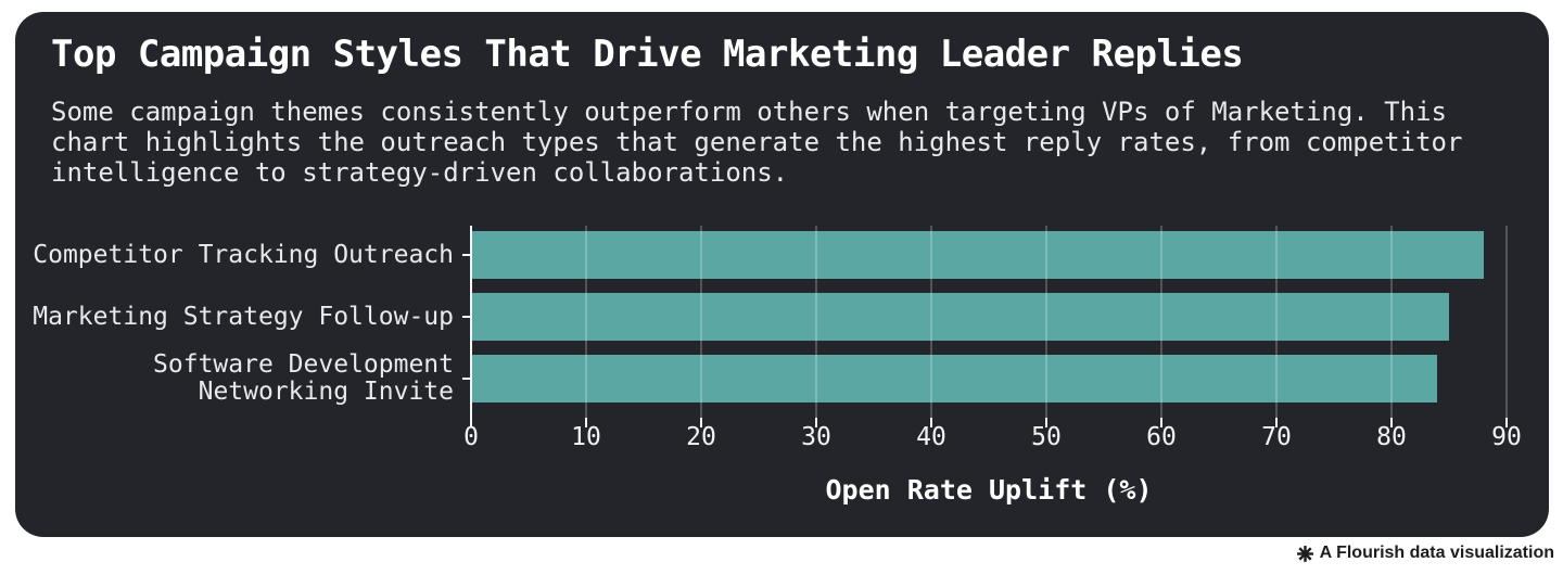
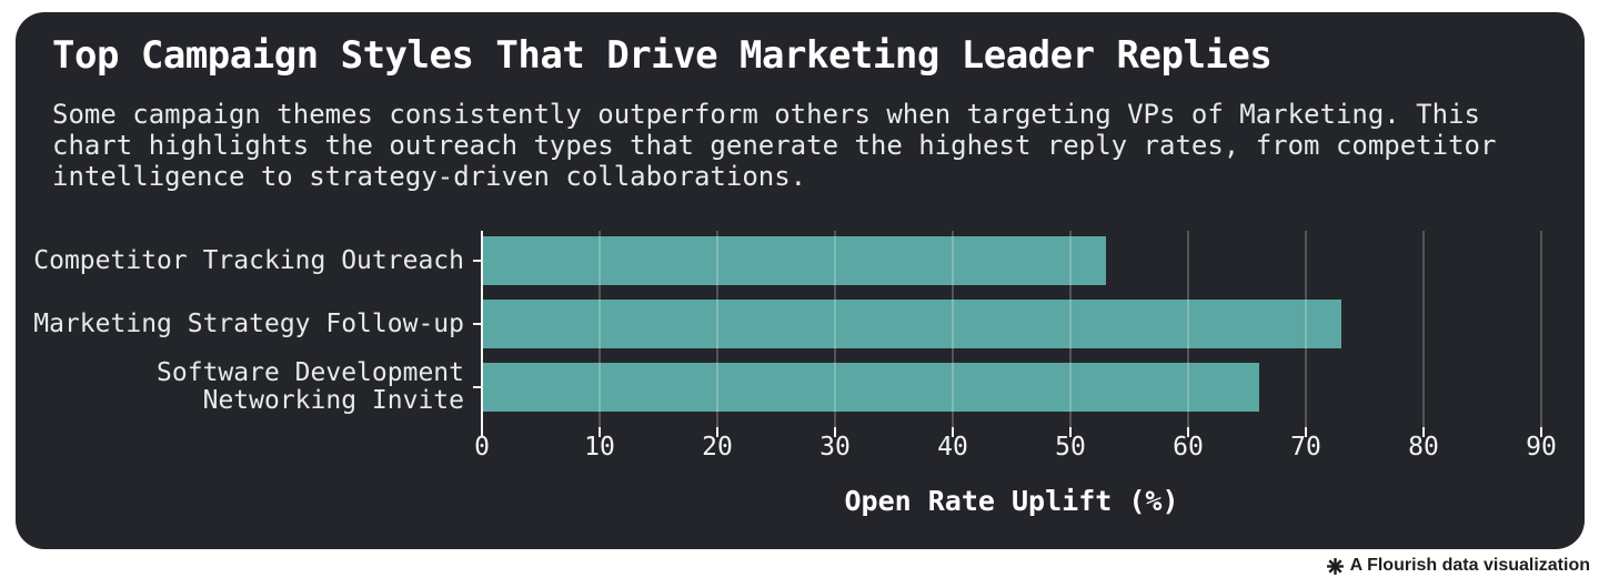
Competitor Tracking Outreach: 88 -> 53
Marketing Strategy Follow-up: 85 -> 73
Software Development Networking Invite: 84 -> 66
